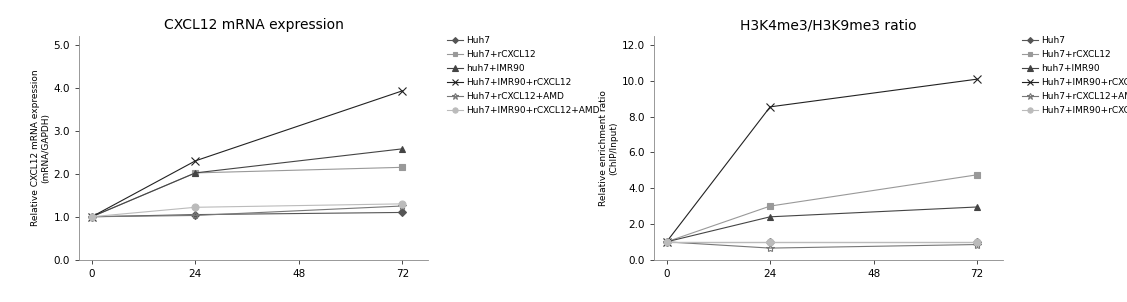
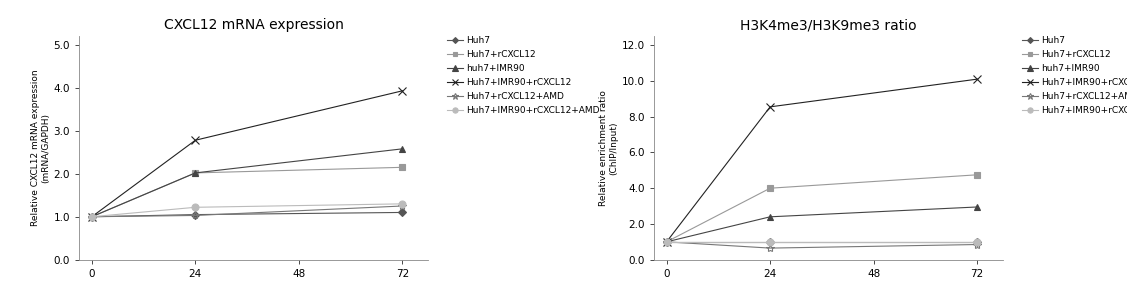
CXCL12 mRNA expression/Huh7+IMR90+rCXCL12/24: 2.30 -> 2.78
H3K4me3/H3K9me3 ratio/Huh7+rCXCL12/24: 3.0 -> 4.0
